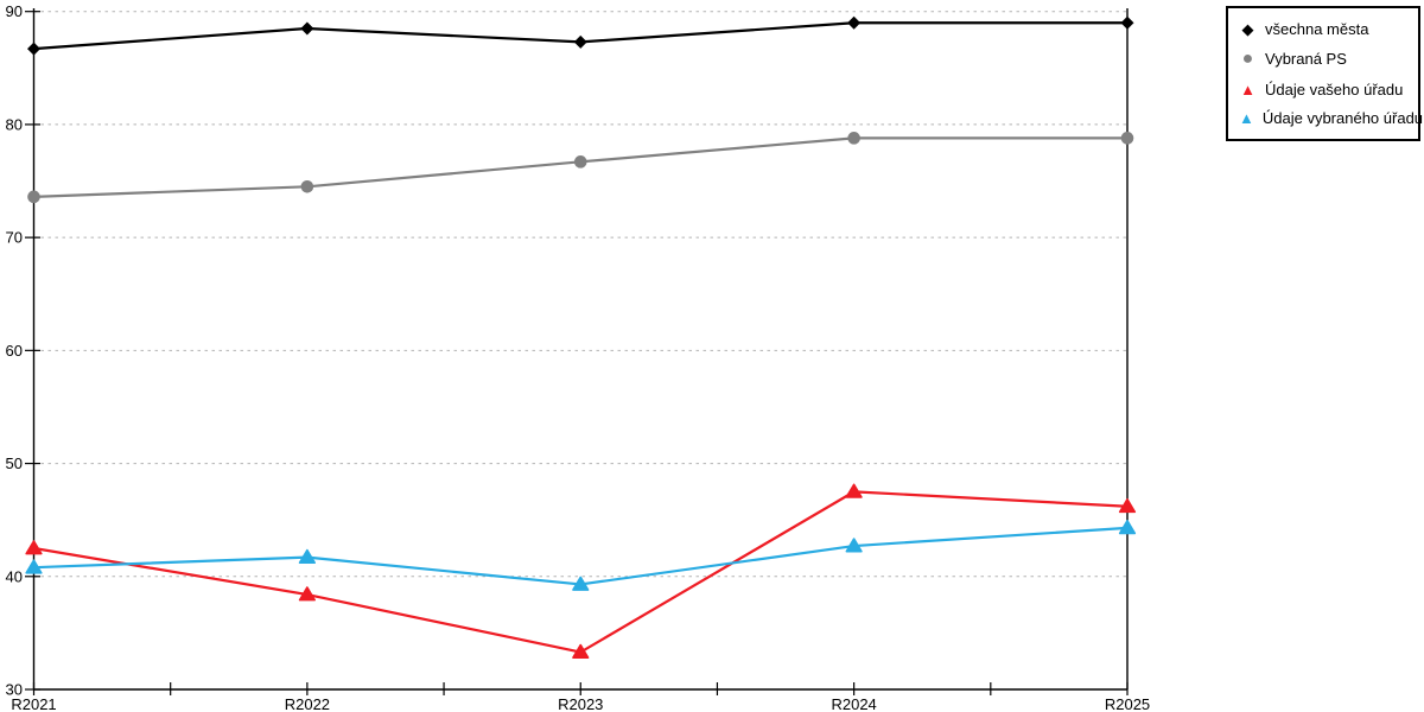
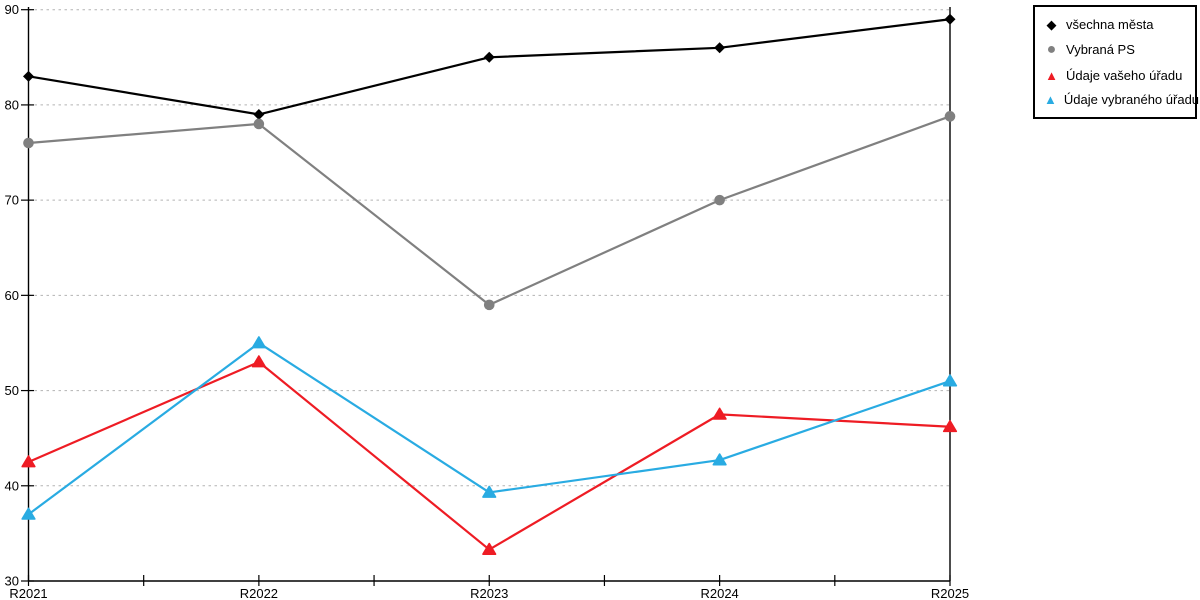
všechna města/R2021: 87 -> 83
Vybraná PS/R2021: 74 -> 76
Údaje vybraného úřadu/R2021: 41 -> 37
všechna města/R2022: 88 -> 79
Vybraná PS/R2022: 74 -> 78
Údaje vašeho úřadu/R2022: 38 -> 53
Údaje vybraného úřadu/R2022: 42 -> 55
všechna města/R2023: 87 -> 85
Vybraná PS/R2023: 77 -> 59
všechna města/R2024: 89 -> 86
Vybraná PS/R2024: 79 -> 70
Údaje vybraného úřadu/R2025: 44 -> 51
